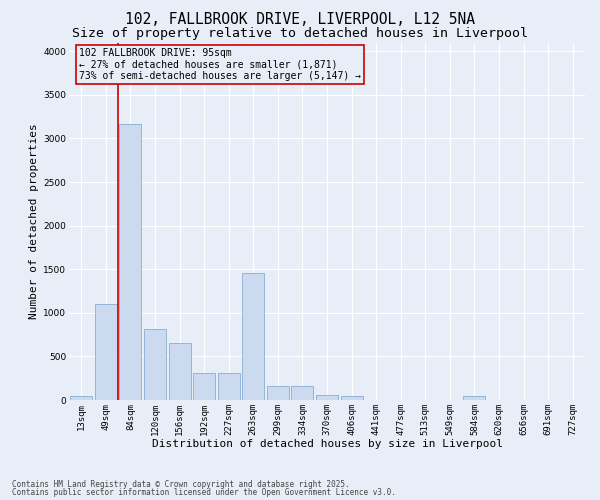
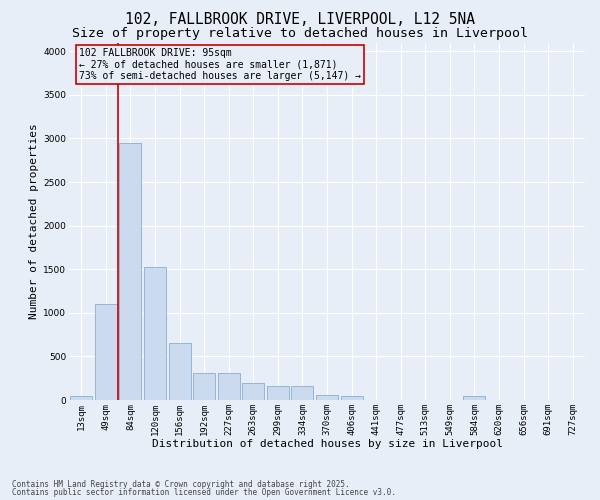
84sqm: 3160 -> 2950
120sqm: 820 -> 1530
263sqm: 1460 -> 190
